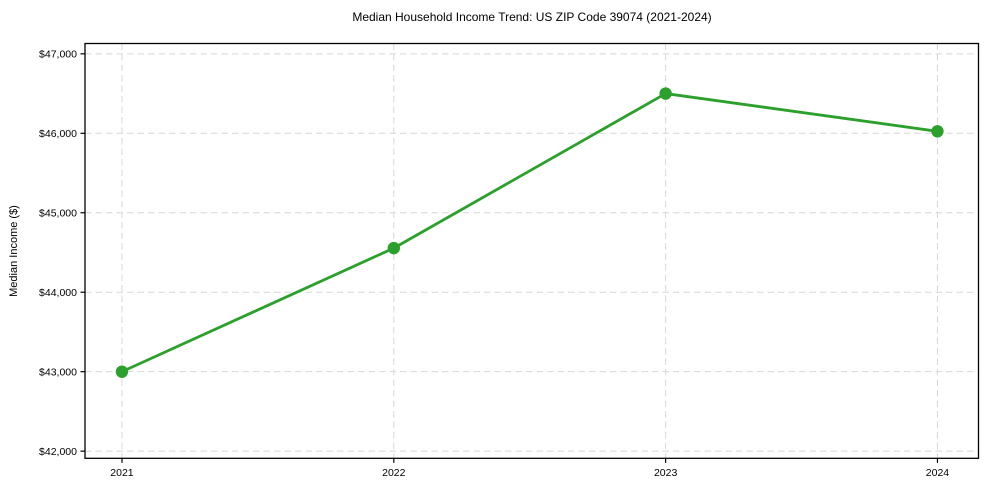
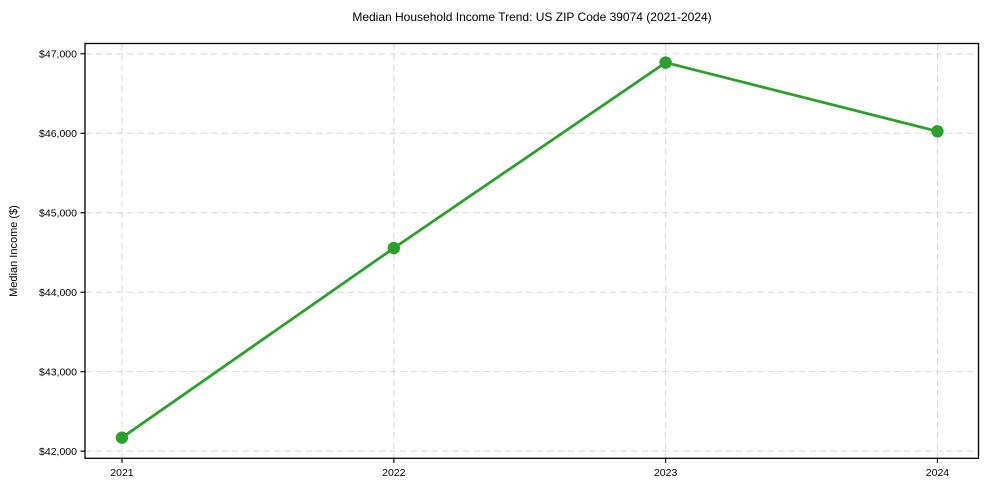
2021: $43000 -> $42200
2023: $46500 -> $46900
